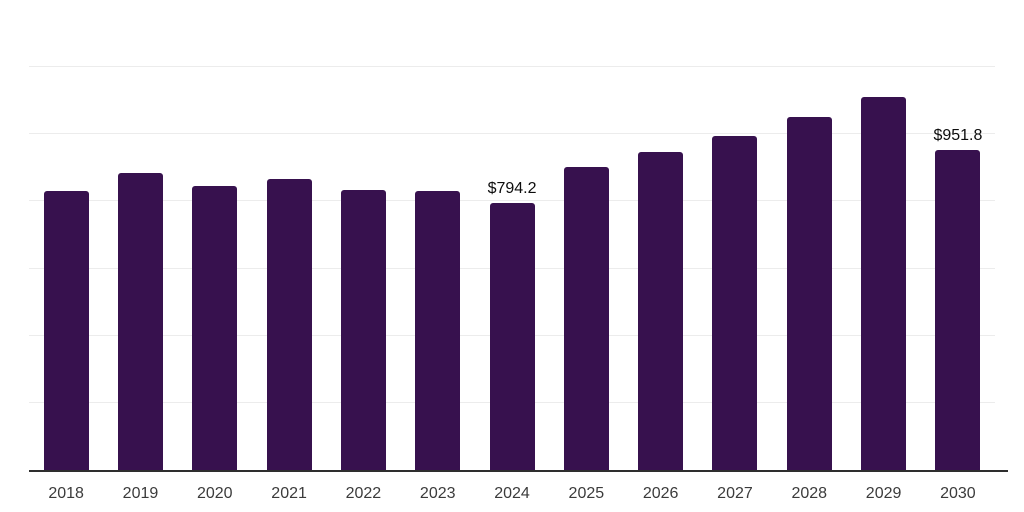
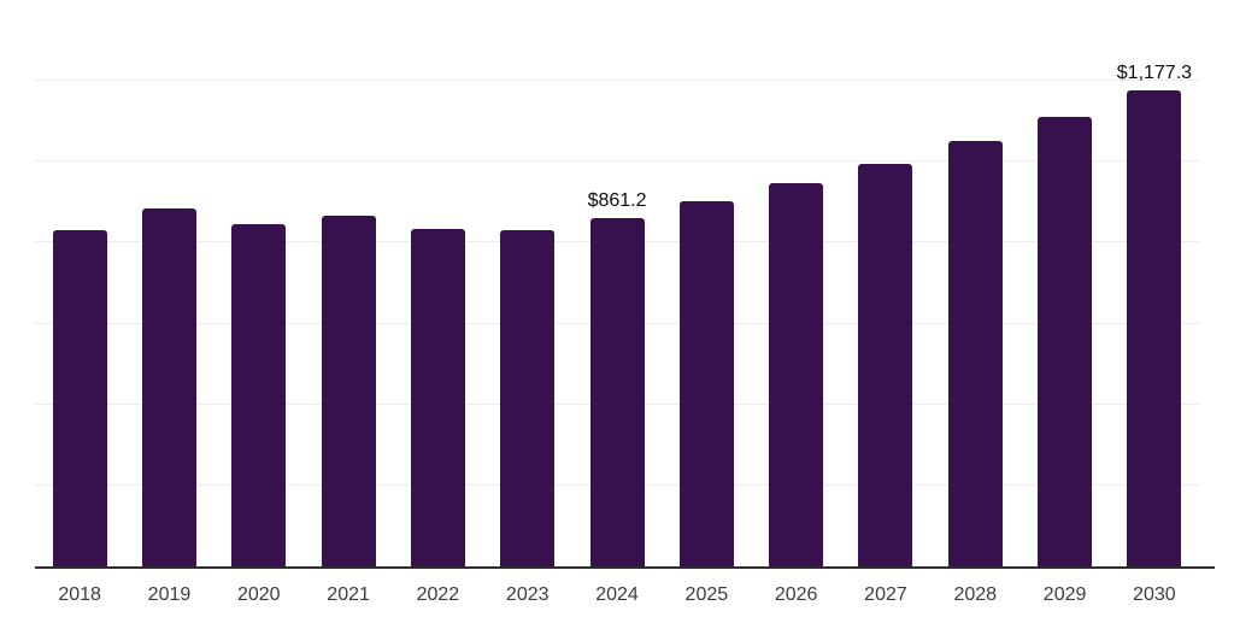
2024: $794.2 -> $861.2
2030: $951.8 -> $1,177.3
